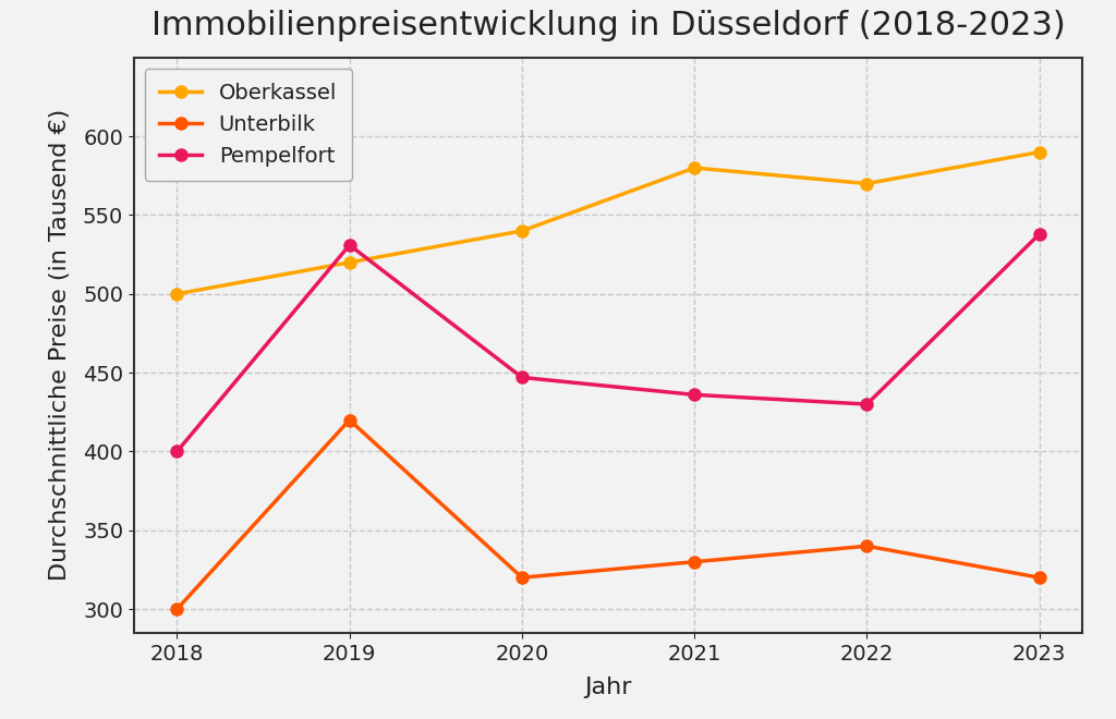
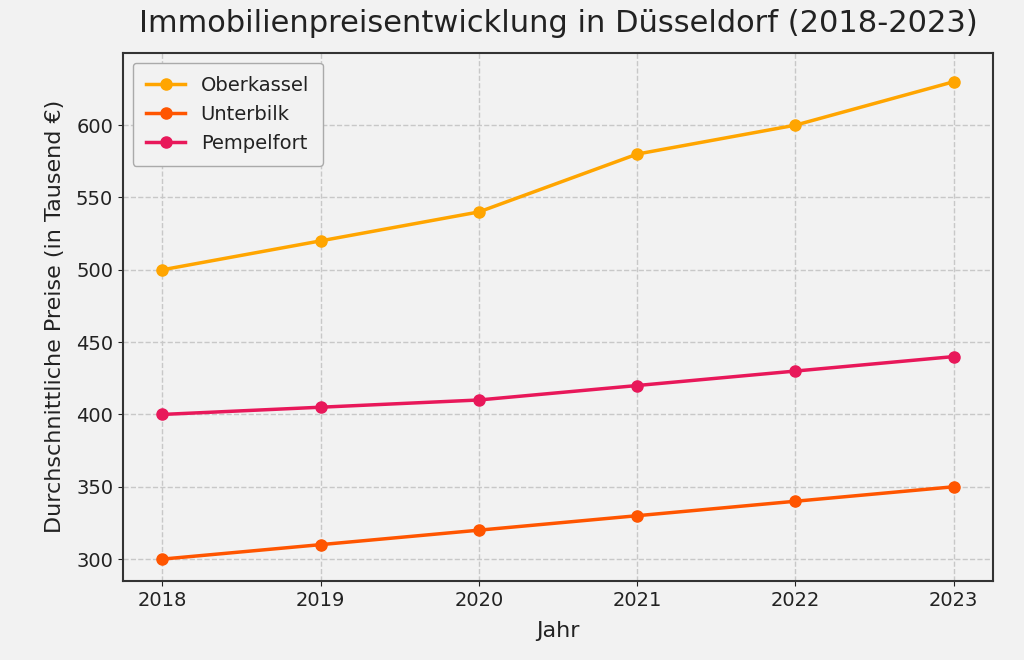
Unterbilk/2019: 420 -> 310
Pempelfort/2019: 531 -> 405
Pempelfort/2020: 447 -> 410
Pempelfort/2021: 436 -> 420
Oberkassel/2022: 570 -> 600
Oberkassel/2023: 590 -> 630
Unterbilk/2023: 320 -> 350
Pempelfort/2023: 538 -> 440
